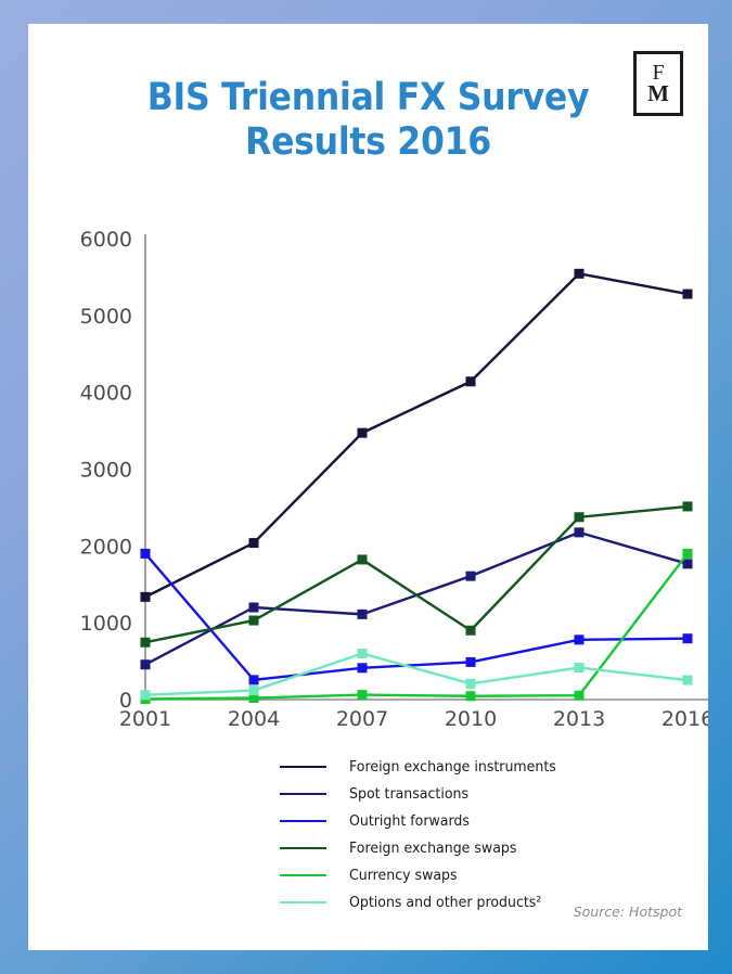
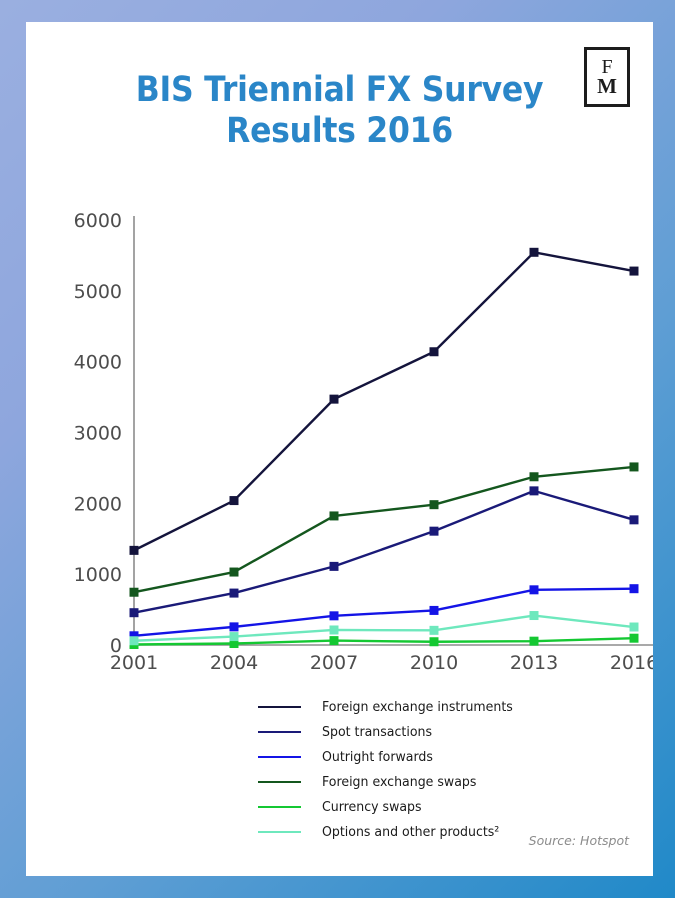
Outright forwards/2001: 1900 -> 100
Spot transactions/2004: 1200 -> 700
Options and other products²/2007: 600 -> 200
Foreign exchange swaps/2010: 900 -> 2000
Currency swaps/2016: 1900 -> 100
